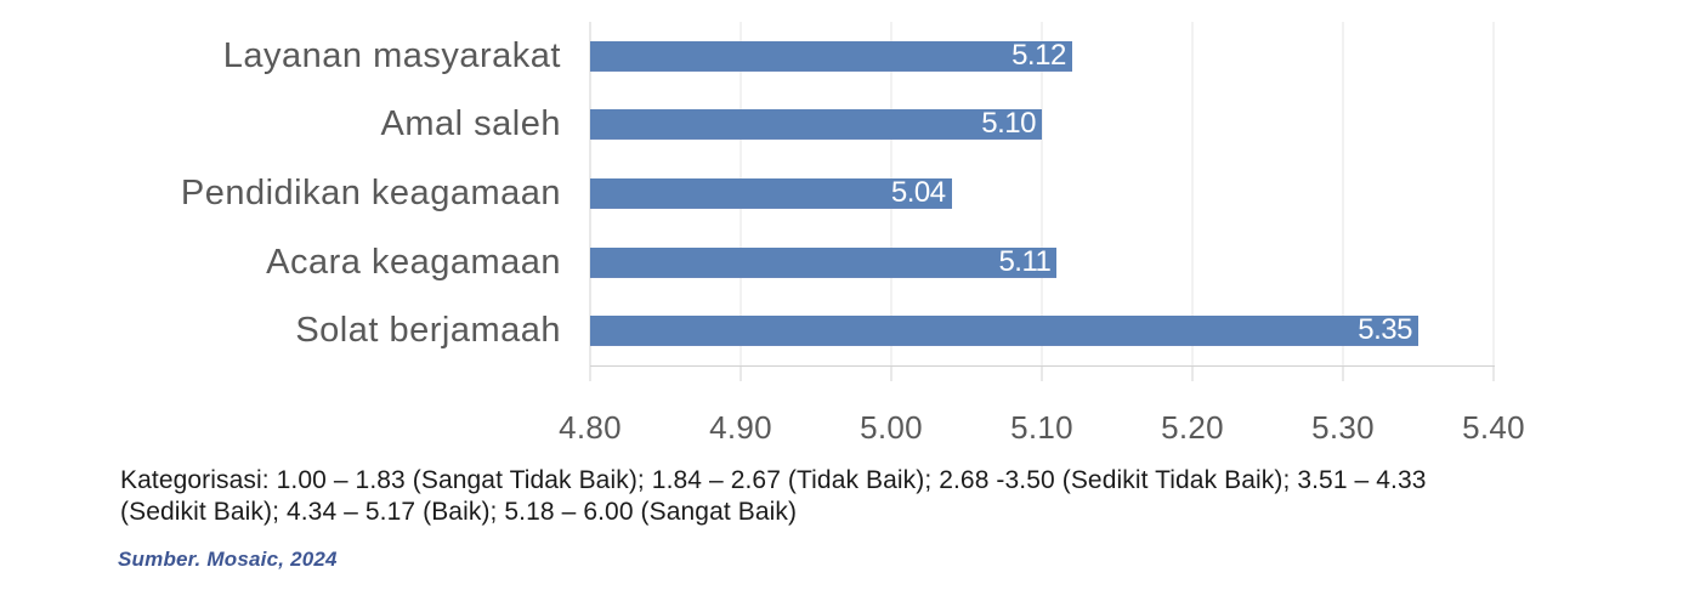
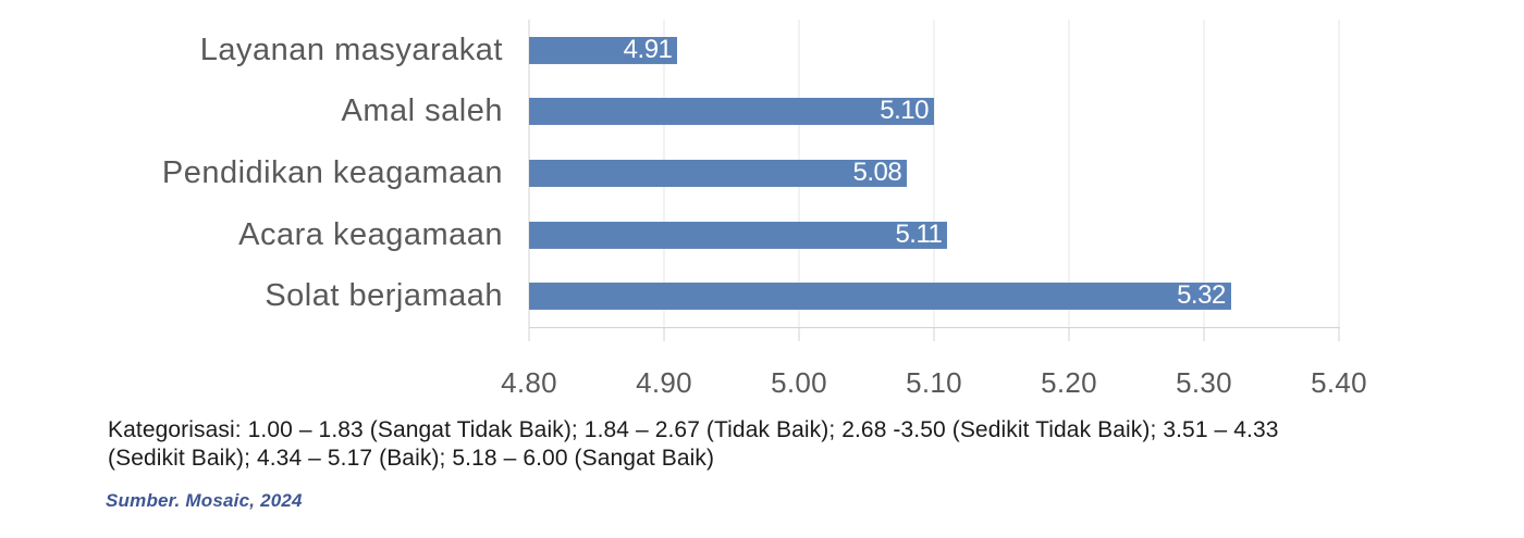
Layanan masyarakat: 5.12 -> 4.91
Pendidikan keagamaan: 5.04 -> 5.08
Solat berjamaah: 5.35 -> 5.32
